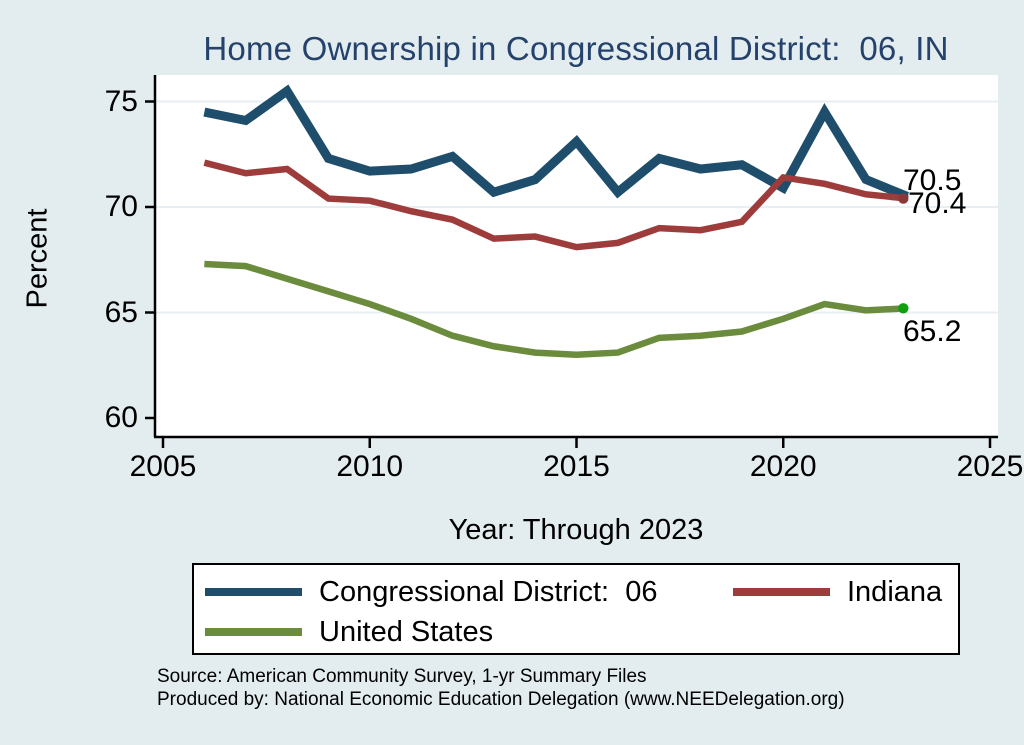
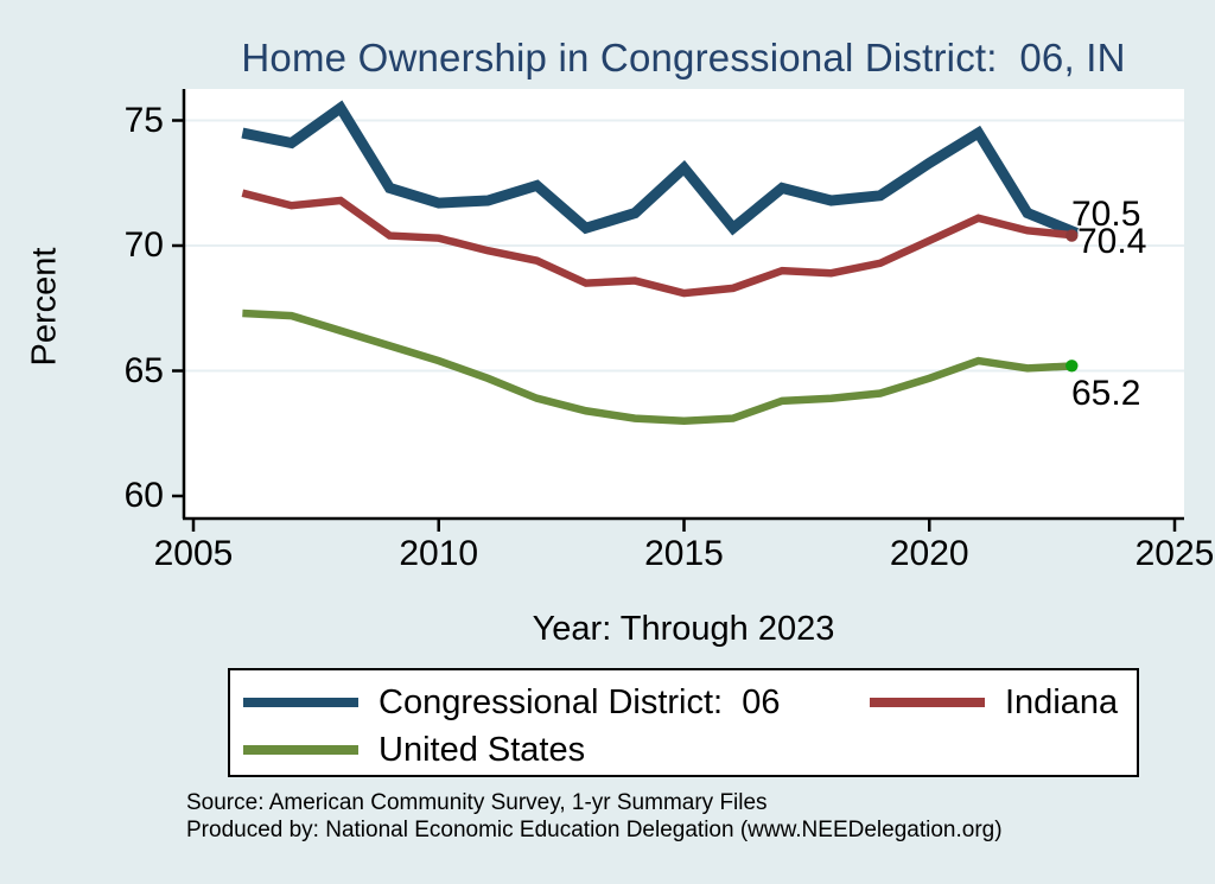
Congressional District: 06/2020: 70.9 -> 73.3
Indiana/2020: 71.4 -> 70.2
